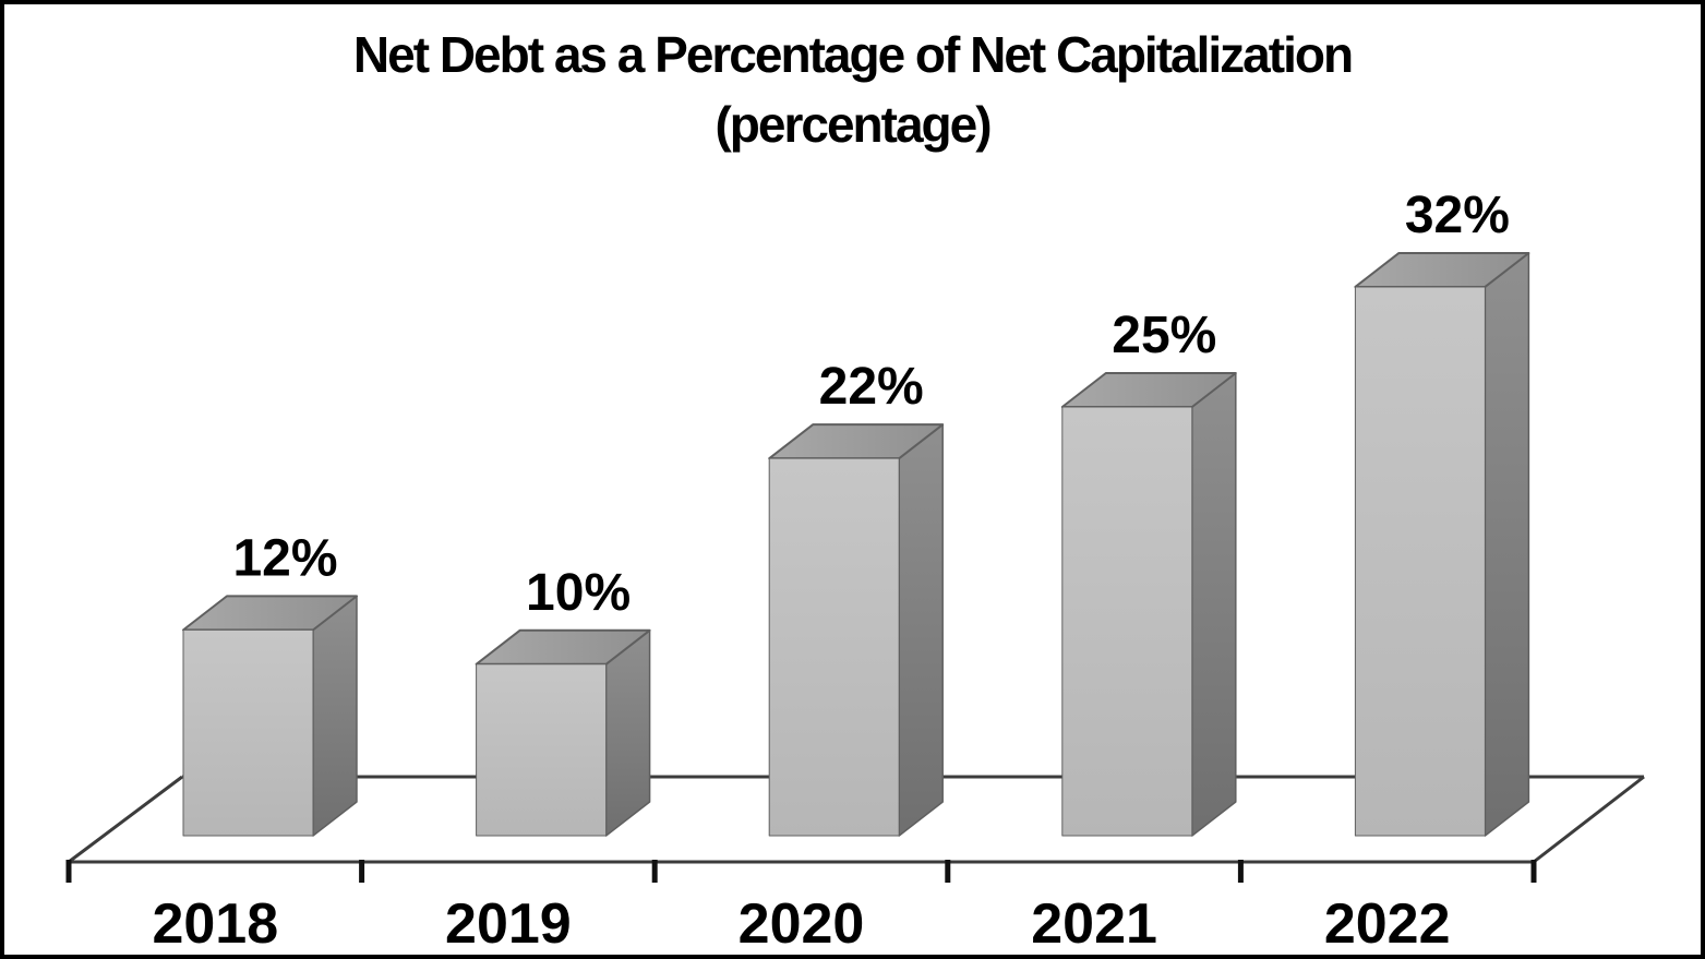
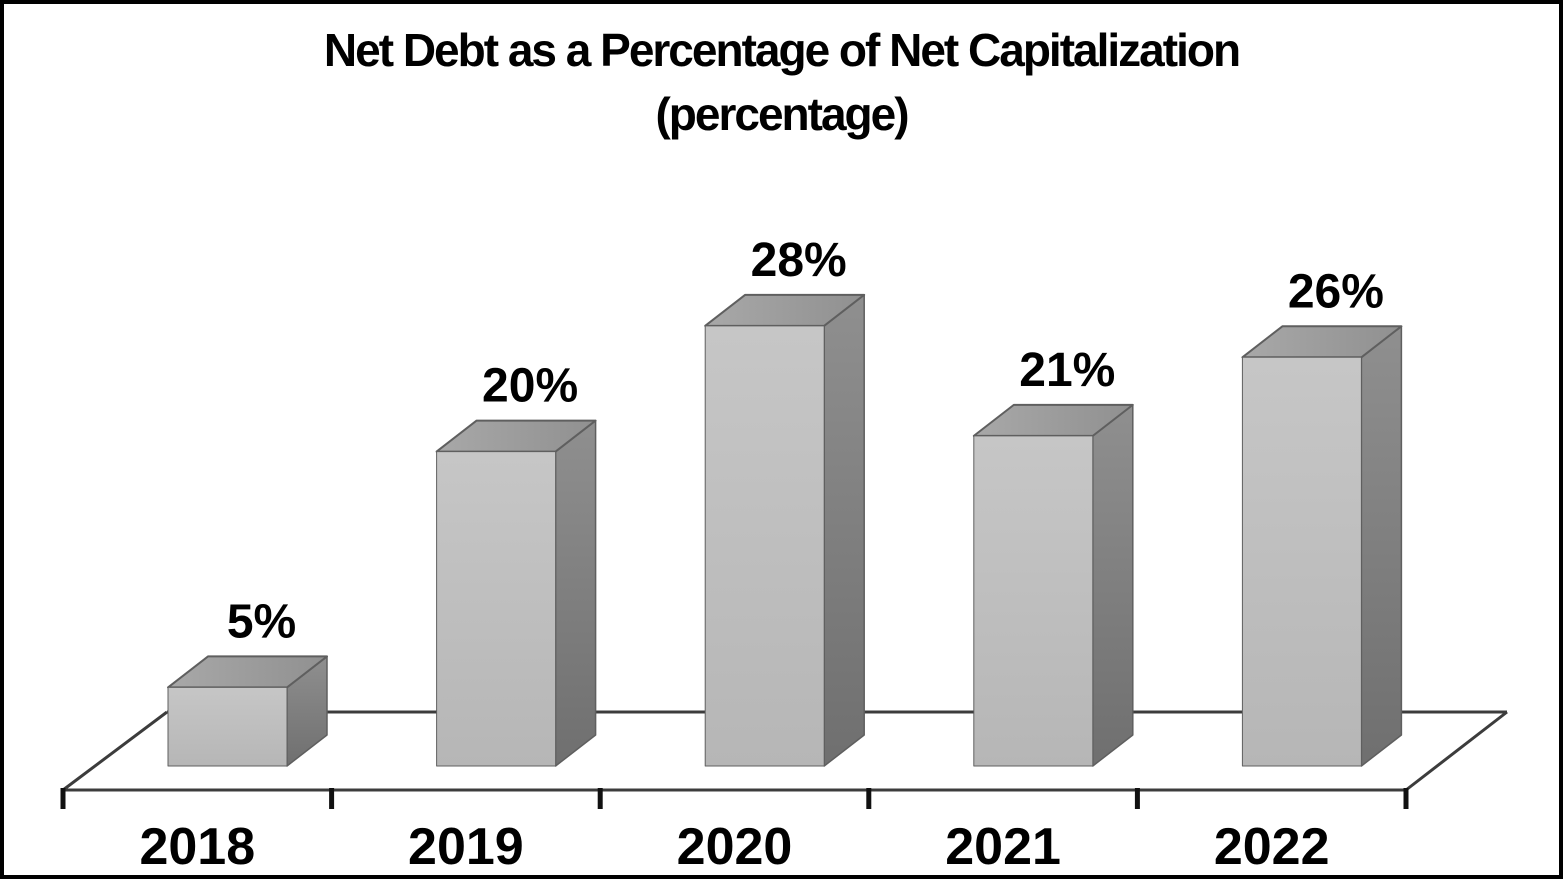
2018: 12% -> 5%
2019: 10% -> 20%
2020: 22% -> 28%
2021: 25% -> 21%
2022: 32% -> 26%
